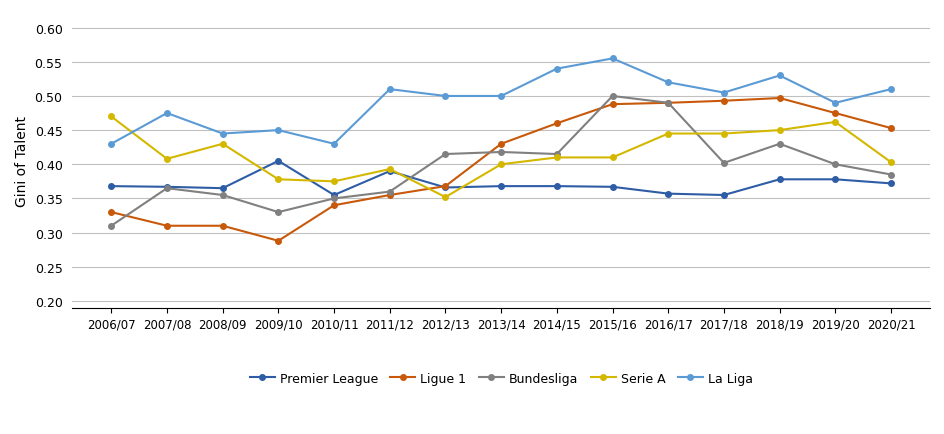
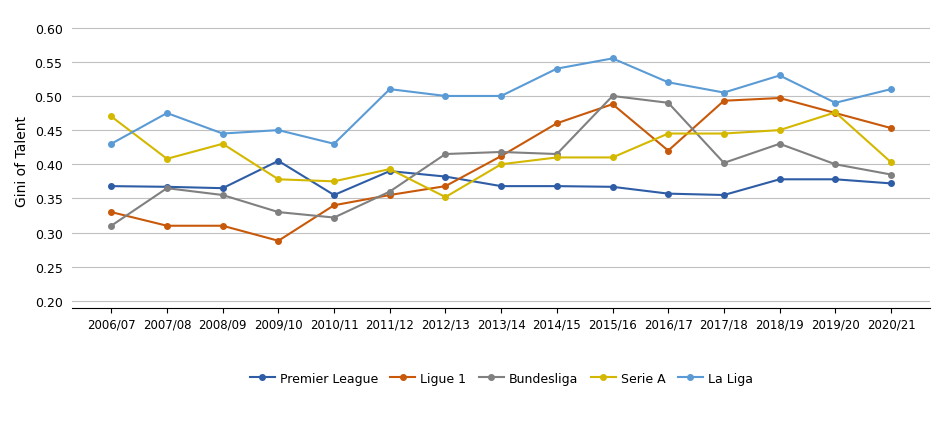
Bundesliga/2010/11: 0.350 -> 0.322
Premier League/2012/13: 0.366 -> 0.382
Ligue 1/2013/14: 0.430 -> 0.412
Ligue 1/2016/17: 0.490 -> 0.420
Serie A/2019/20: 0.462 -> 0.476
